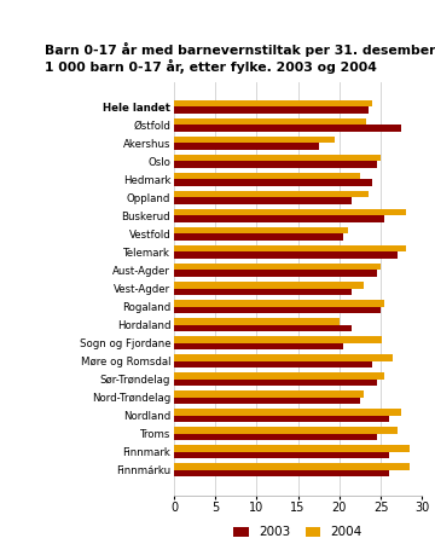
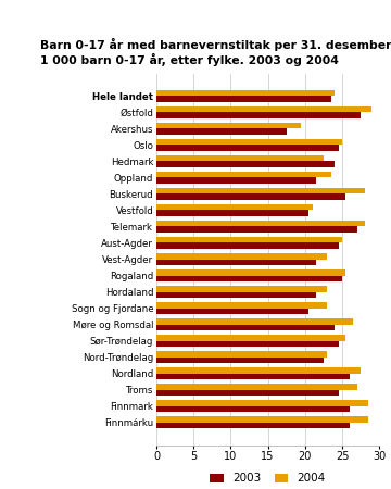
2004/Østfold: 23.2 -> 29.0
2004/Hordaland: 20.0 -> 23.0
2004/Sogn og Fjordane: 25.2 -> 23.0
